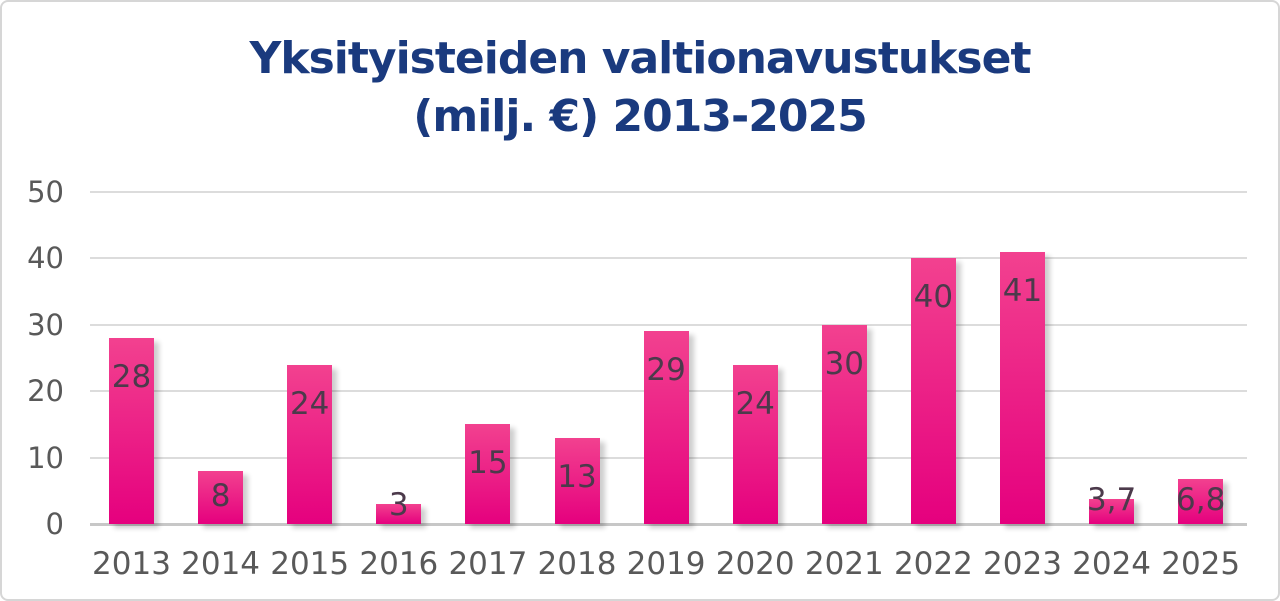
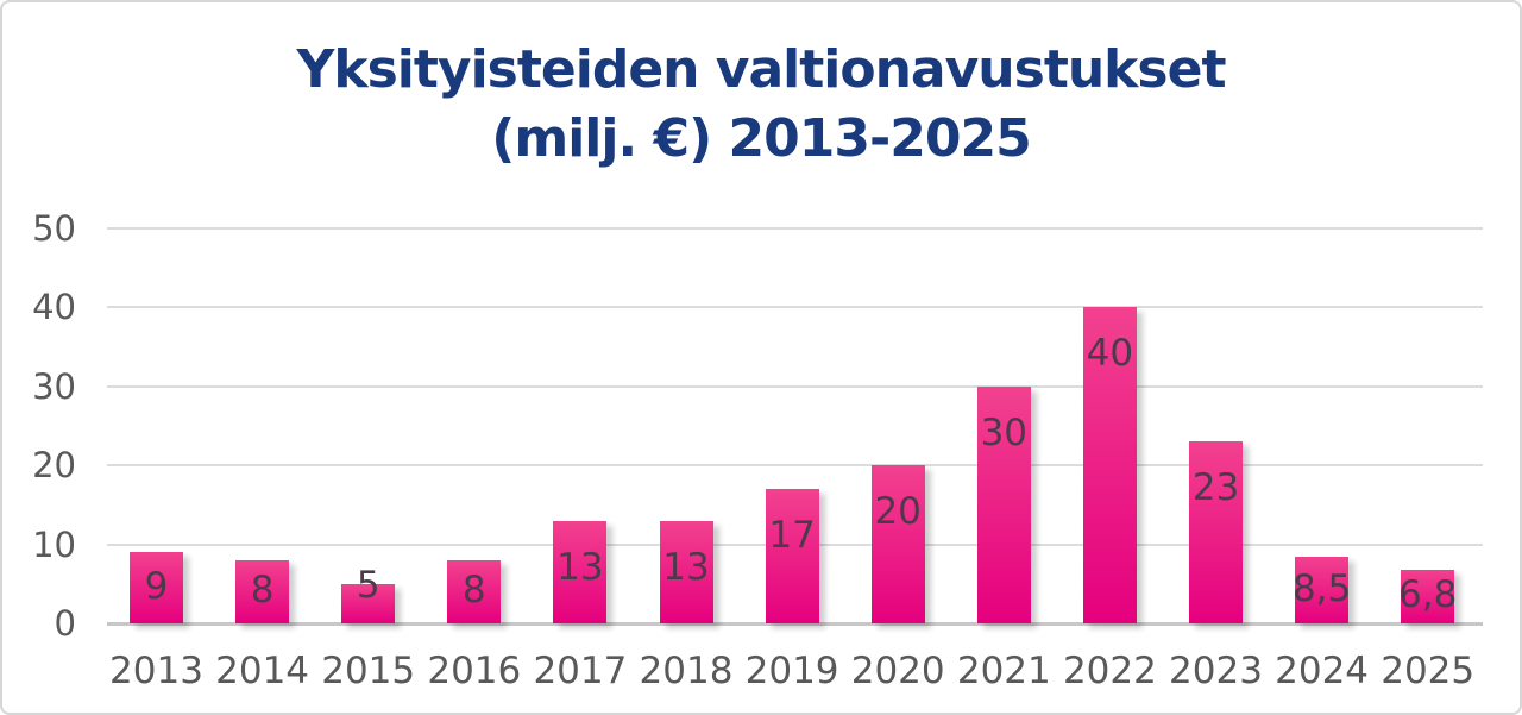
2013: 28 -> 9
2015: 24 -> 5
2016: 3 -> 8
2017: 15 -> 13
2019: 29 -> 17
2020: 24 -> 20
2023: 41 -> 23
2024: 3,7 -> 8,5
